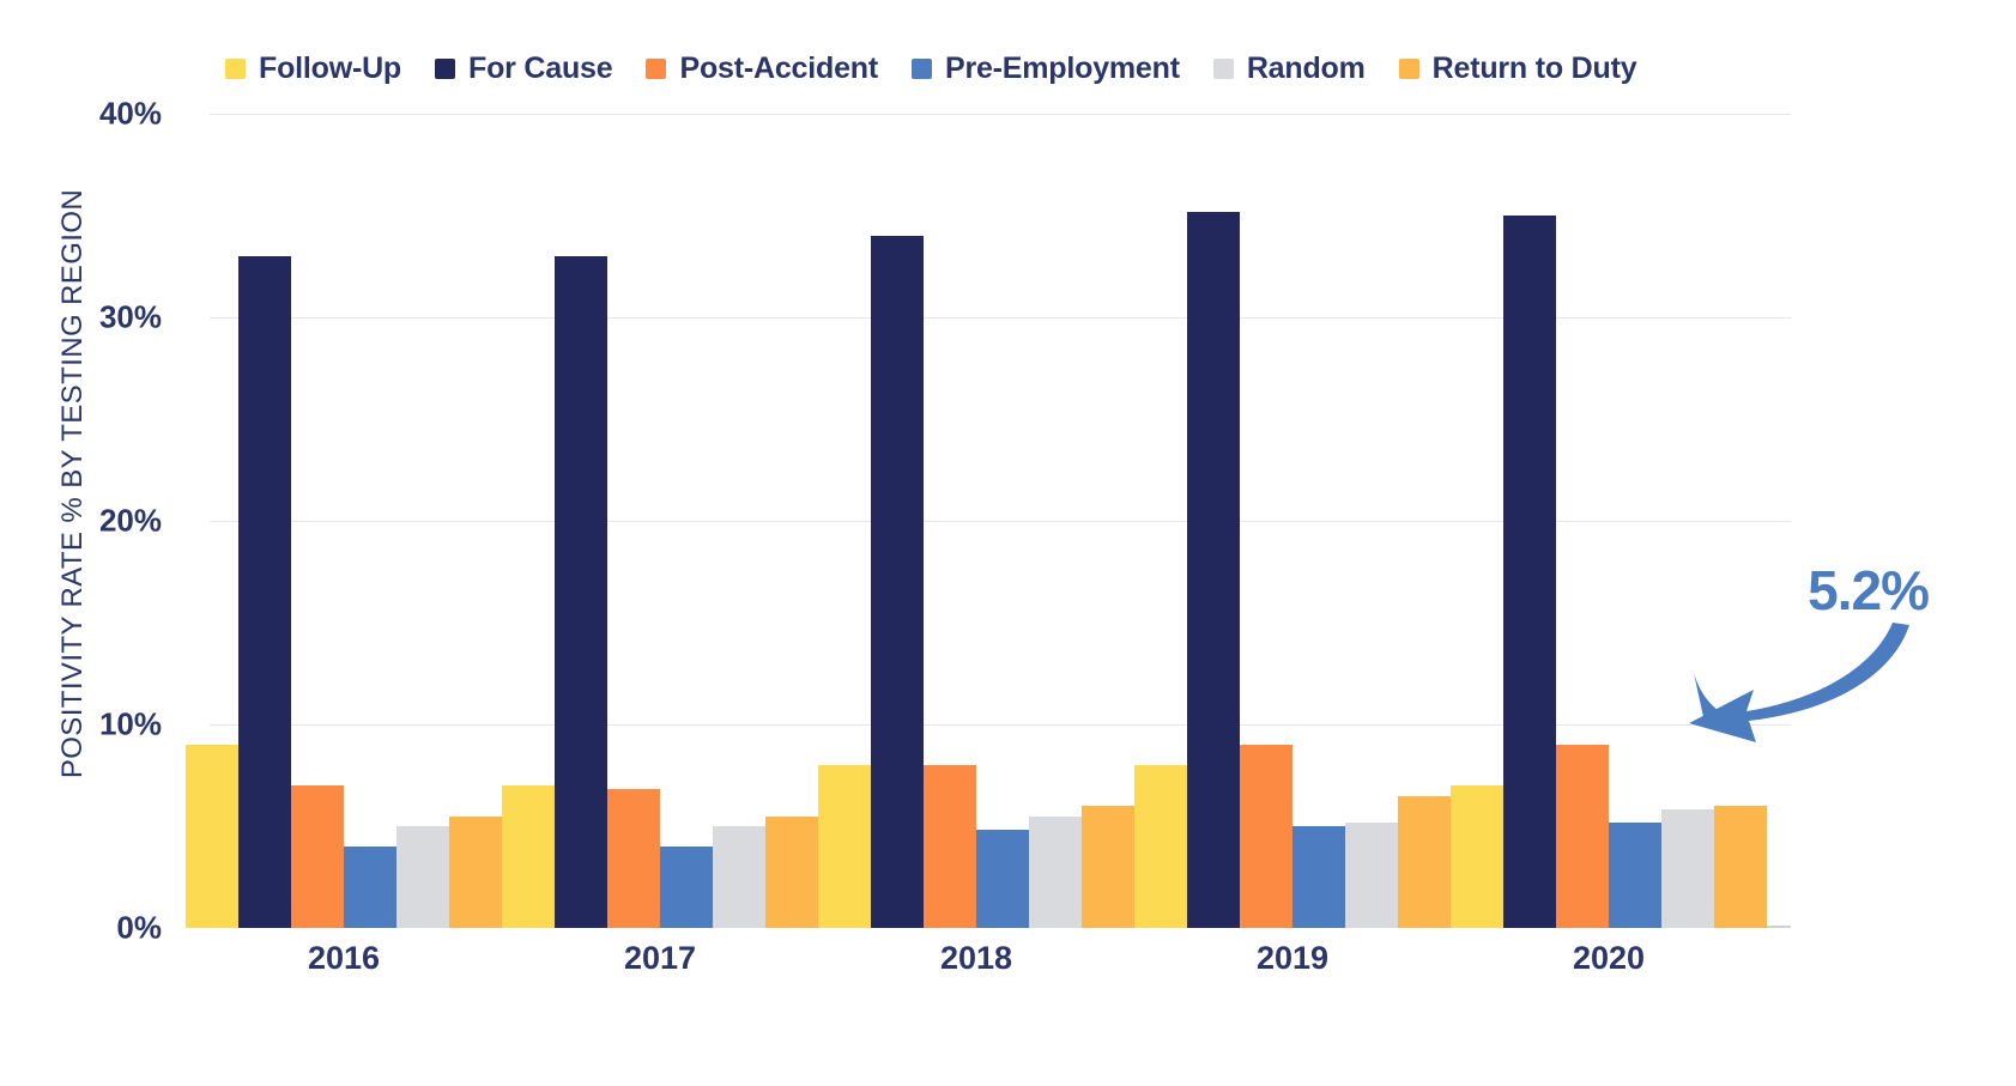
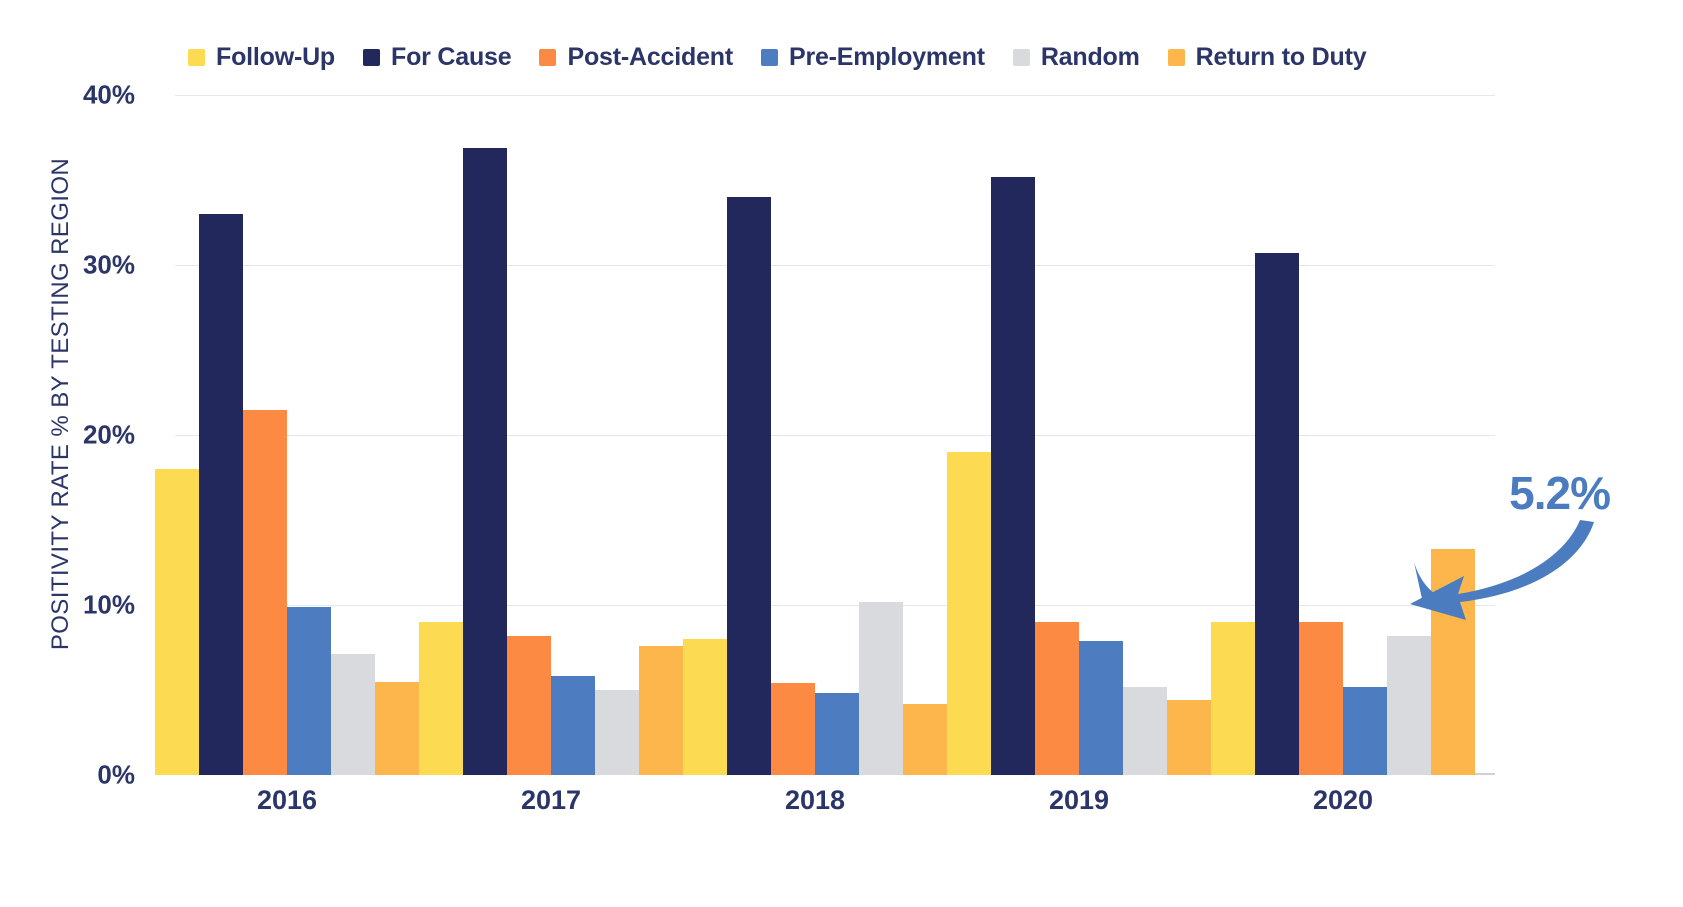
Follow-Up/2016: 9% -> 18%
Post-Accident/2016: 7.0% -> 21.5%
Pre-Employment/2016: 4.0% -> 9.9%
Random/2016: 5.0% -> 7.1%
Follow-Up/2017: 7% -> 9%
For Cause/2017: 33.0% -> 36.9%
Post-Accident/2017: 6.8% -> 8.2%
Pre-Employment/2017: 4.0% -> 5.8%
Return to Duty/2017: 5.5% -> 7.6%
Post-Accident/2018: 8.0% -> 5.4%
Random/2018: 5.5% -> 10.2%
Return to Duty/2018: 6.0% -> 4.2%
Follow-Up/2019: 8% -> 19%
Pre-Employment/2019: 5.0% -> 7.9%
Return to Duty/2019: 6.5% -> 4.4%
Follow-Up/2020: 7% -> 9%
For Cause/2020: 35.0% -> 30.7%
Random/2020: 5.8% -> 8.2%
Return to Duty/2020: 6.0% -> 13.3%
